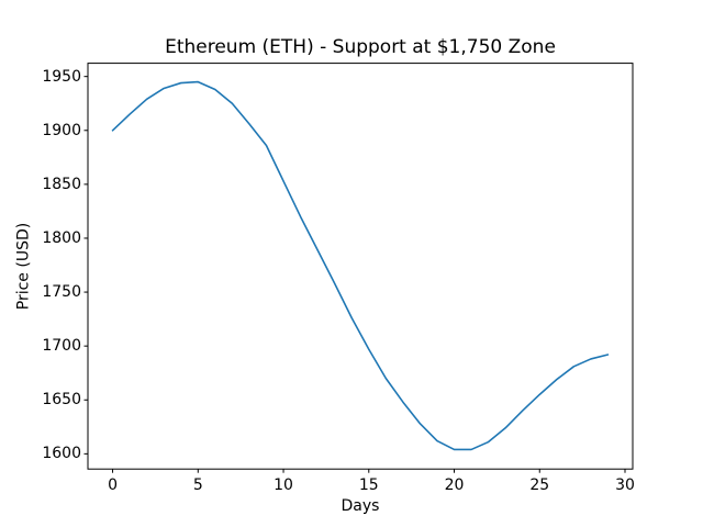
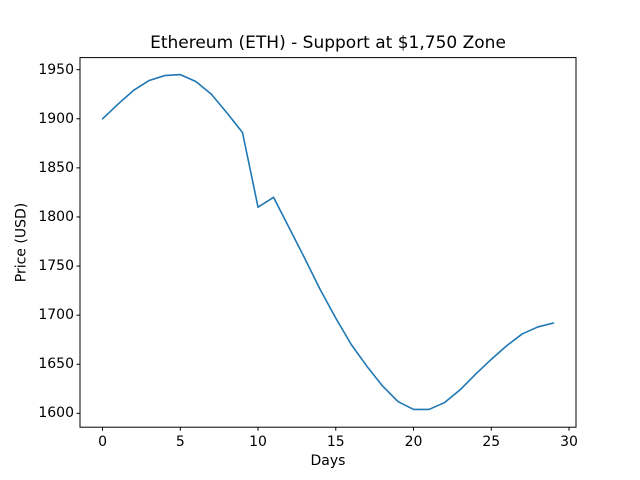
10: 1850 -> 1810
